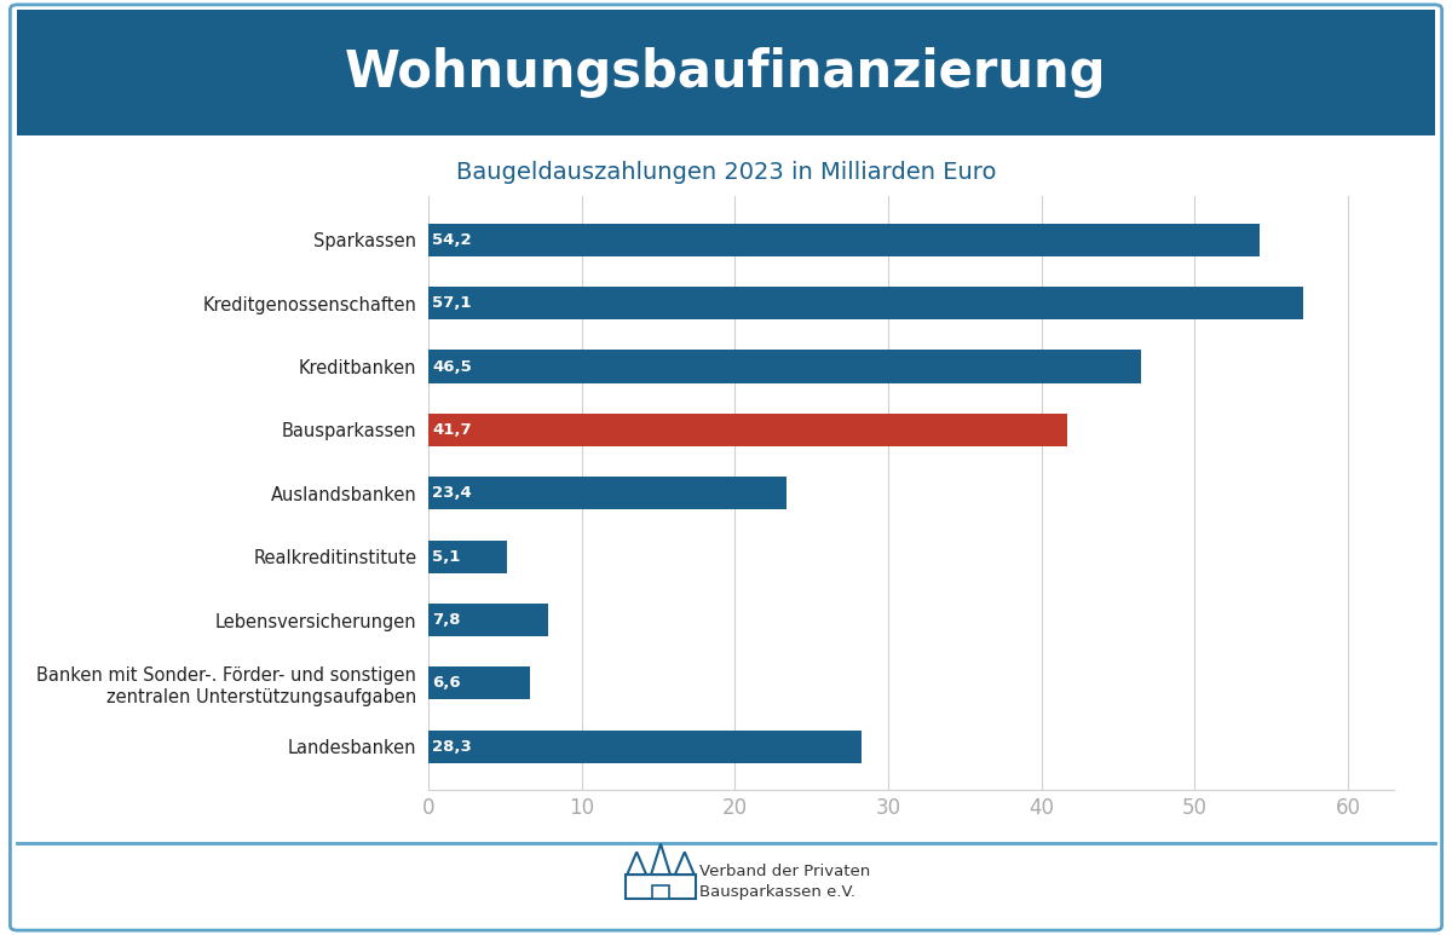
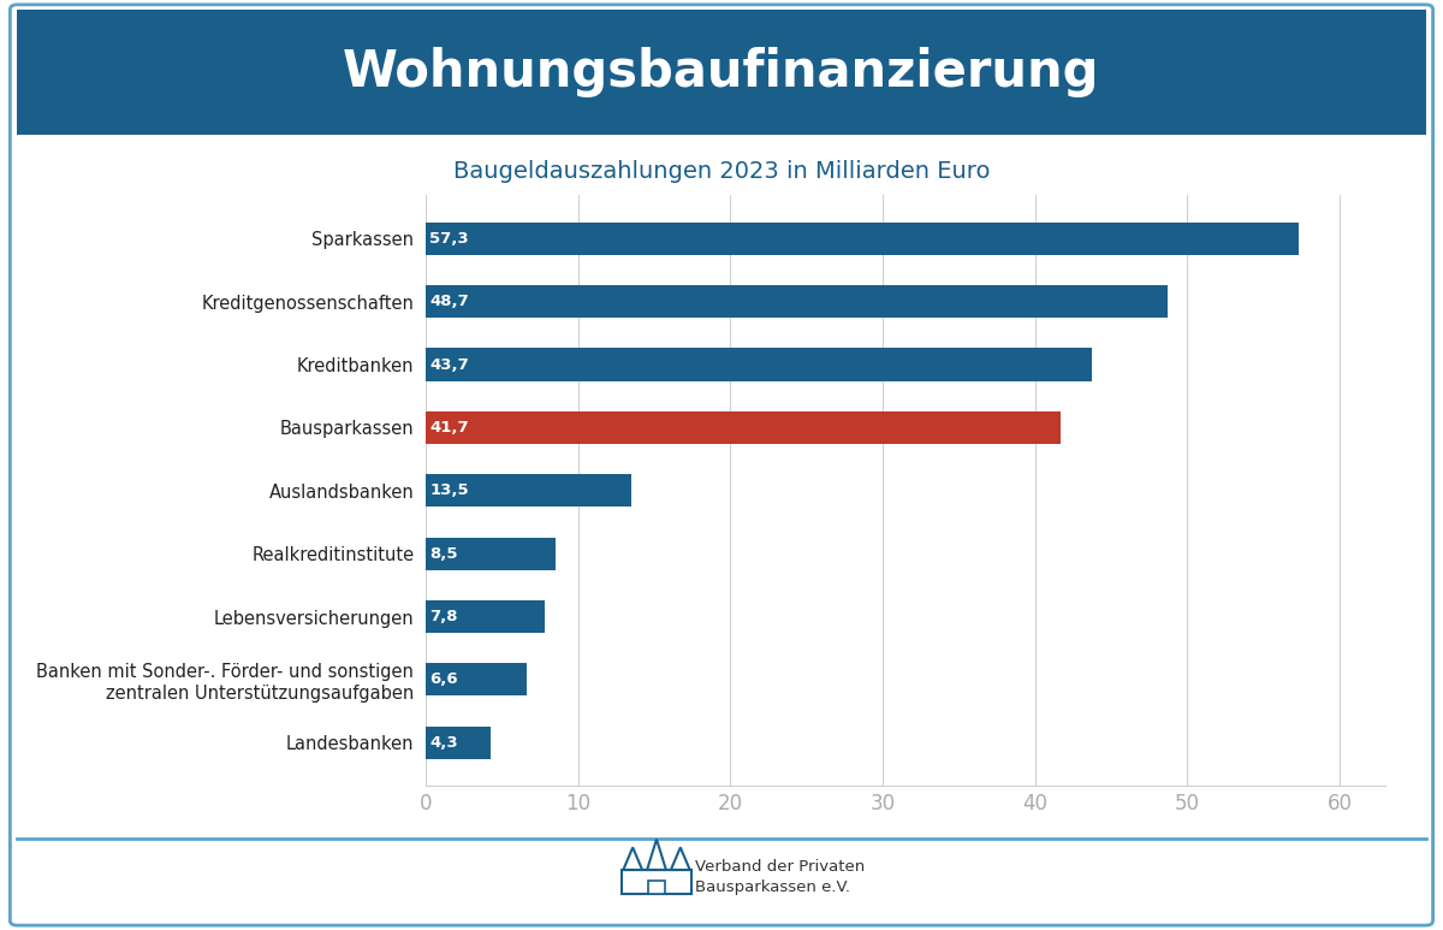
Sparkassen: 54,2 -> 57,3
Kreditgenossenschaften: 57,1 -> 48,7
Kreditbanken: 46,5 -> 43,7
Auslandsbanken: 23,4 -> 13,5
Realkreditinstitute: 5,1 -> 8,5
Landesbanken: 28,3 -> 4,3
